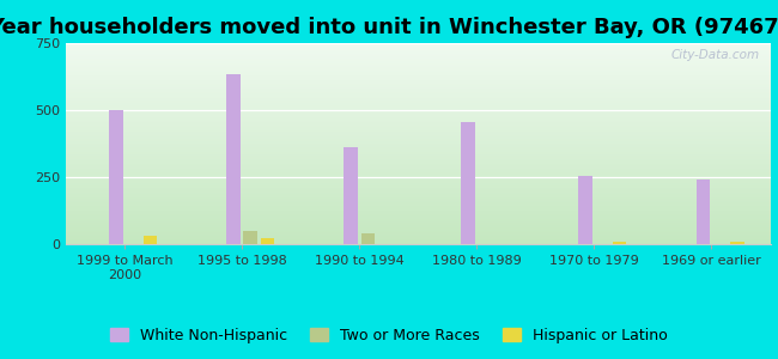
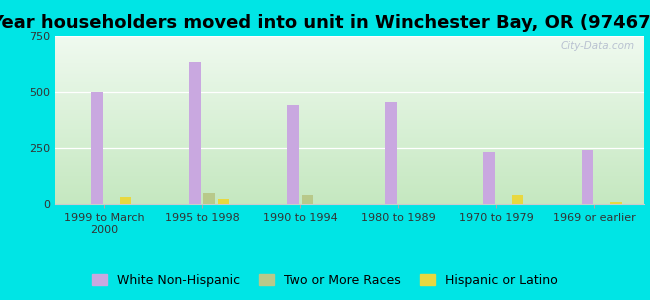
White Non-Hispanic/1990 to 1994: 360 -> 440
White Non-Hispanic/1970 to 1979: 253 -> 230
Hispanic or Latino/1970 to 1979: 8 -> 40
